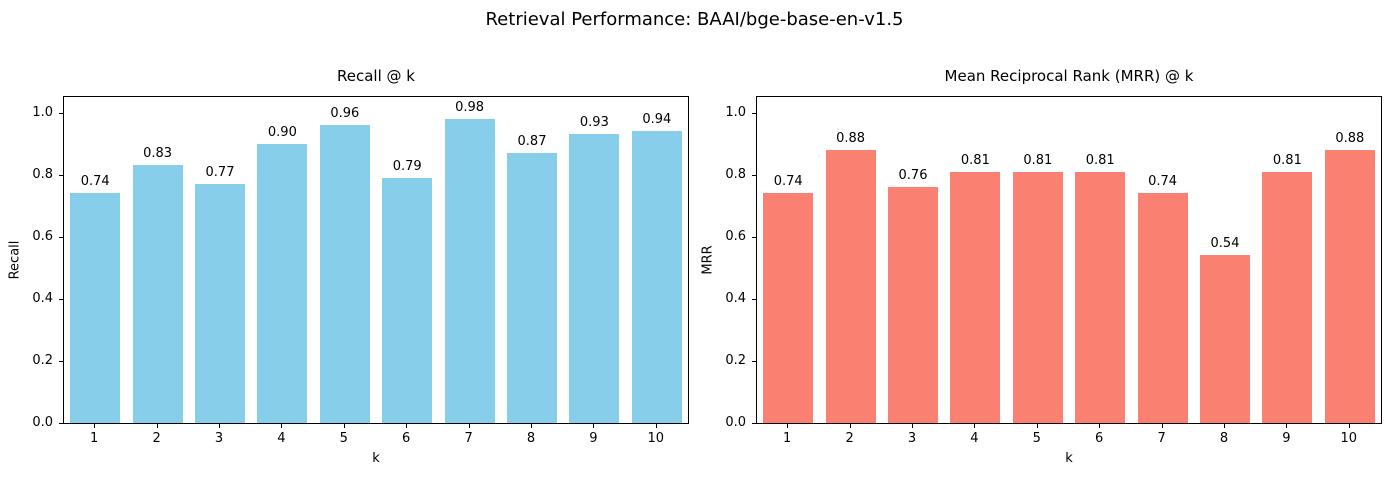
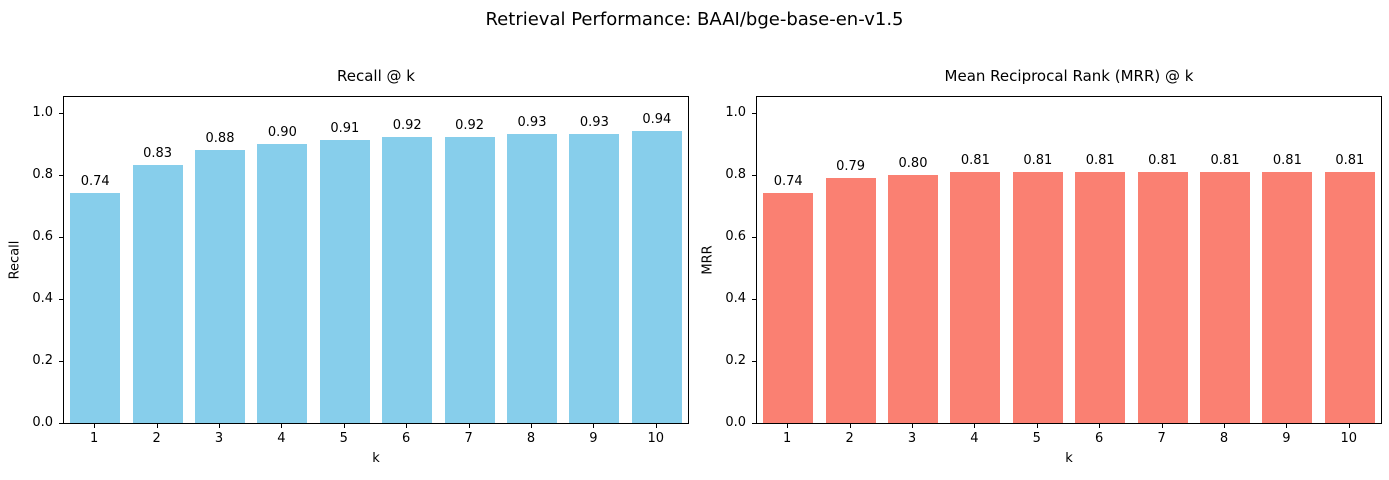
Recall @ k/3: 0.77 -> 0.88
Recall @ k/5: 0.96 -> 0.91
Recall @ k/6: 0.79 -> 0.92
Recall @ k/7: 0.98 -> 0.92
Recall @ k/8: 0.87 -> 0.93
Mean Reciprocal Rank (MRR) @ k/2: 0.88 -> 0.79
Mean Reciprocal Rank (MRR) @ k/3: 0.76 -> 0.80
Mean Reciprocal Rank (MRR) @ k/7: 0.74 -> 0.81
Mean Reciprocal Rank (MRR) @ k/8: 0.54 -> 0.81
Mean Reciprocal Rank (MRR) @ k/10: 0.88 -> 0.81
